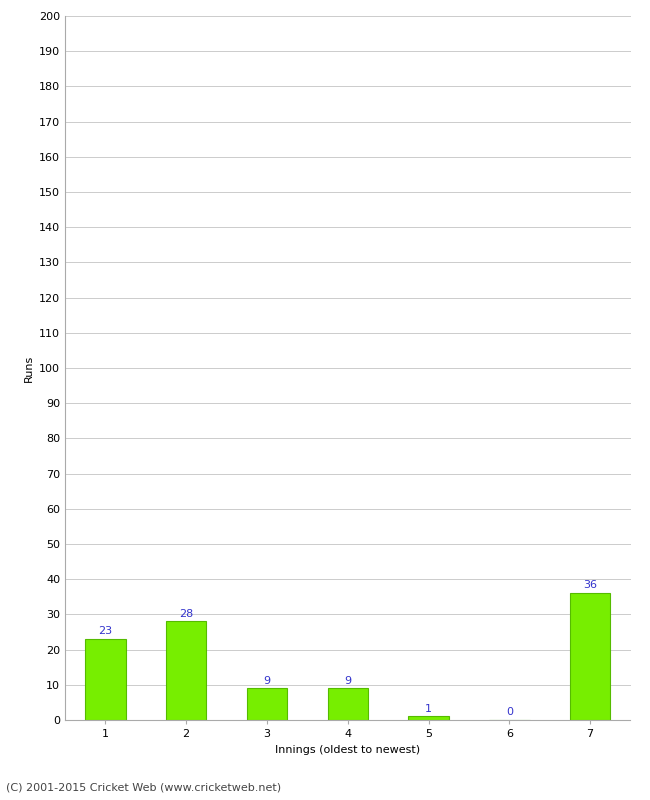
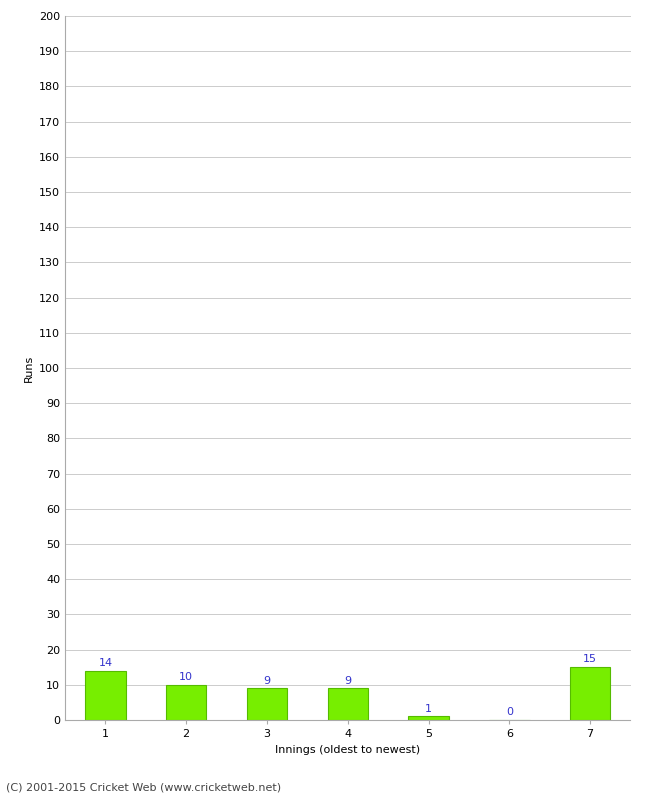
1: 23 -> 14
2: 28 -> 10
7: 36 -> 15
